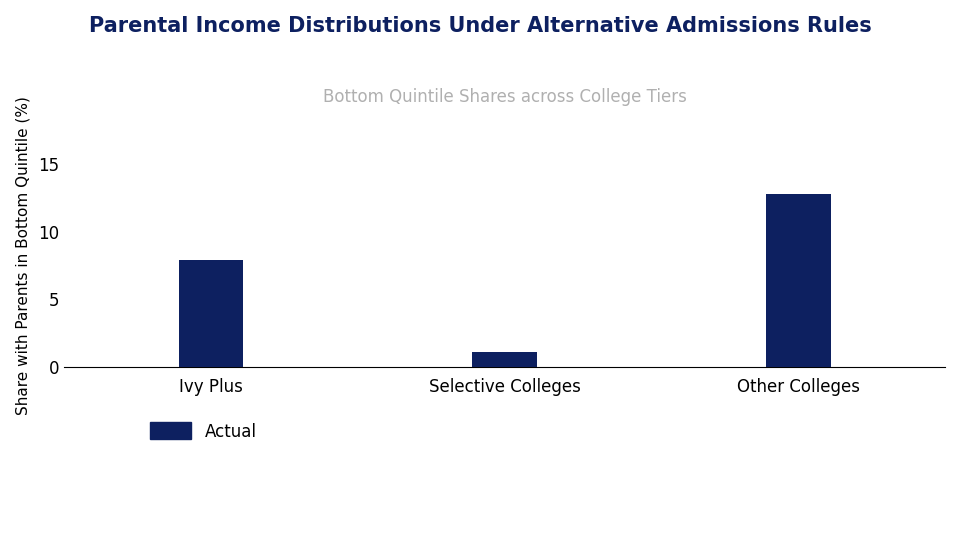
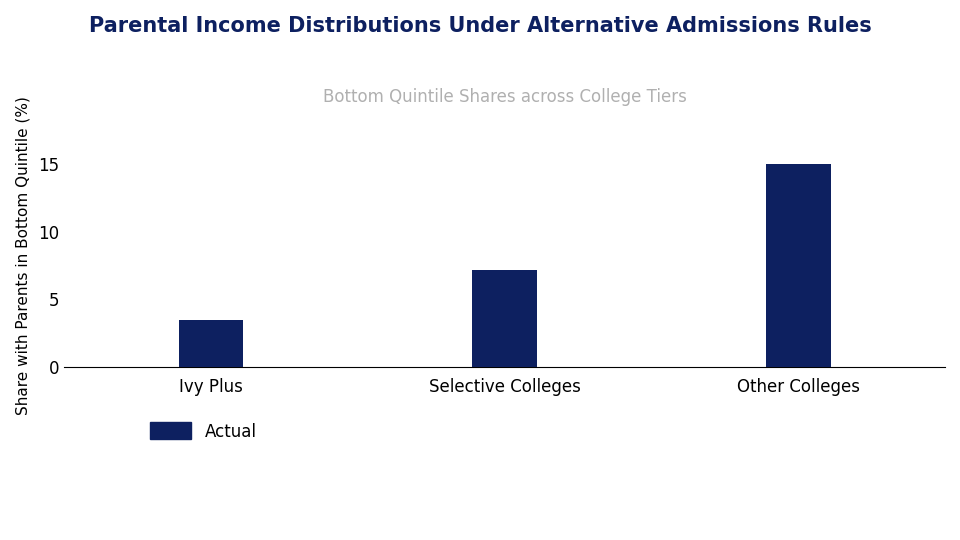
Ivy Plus: 7.9 -> 3.5
Selective Colleges: 1.1 -> 7.2
Other Colleges: 12.8 -> 15.0
